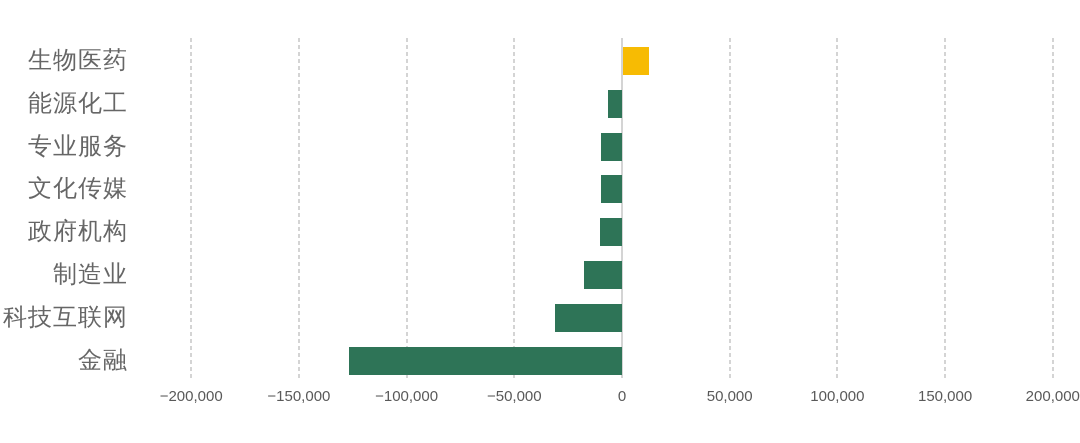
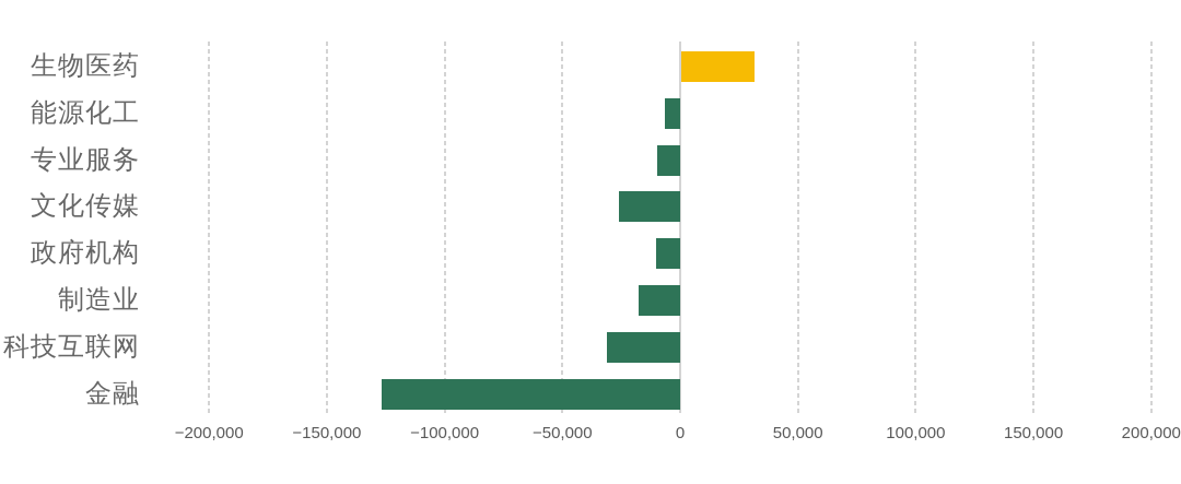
生物医药: 12000 -> 31000
文化传媒: -10000 -> -26000
